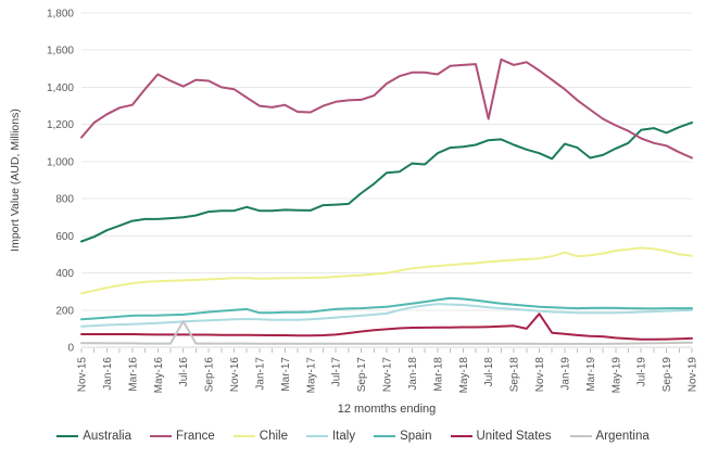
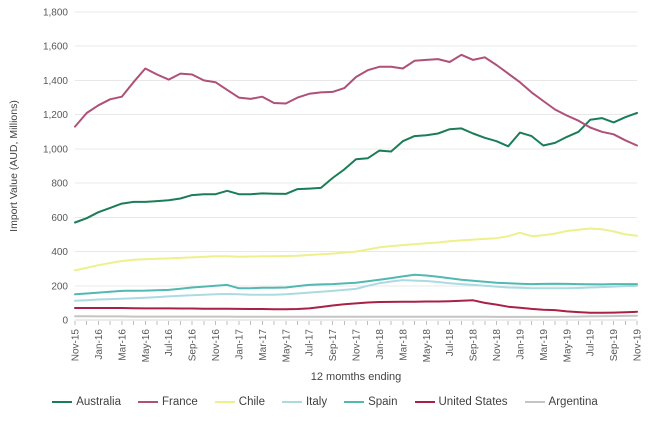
Argentina/Jul-16: 140 -> 20
France/Jul-18: 1230 -> 1510
United States/Nov-18: 180 -> 90
